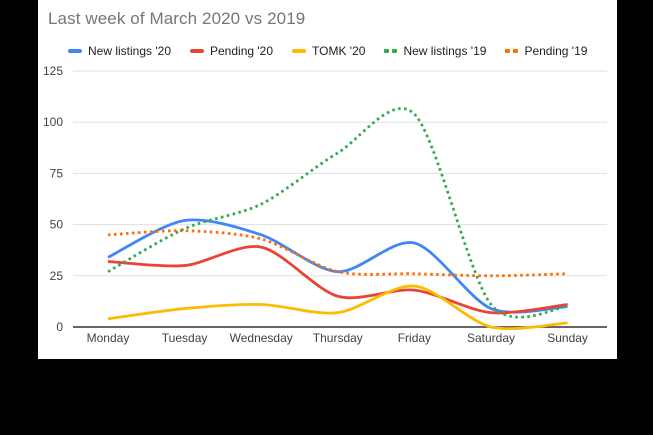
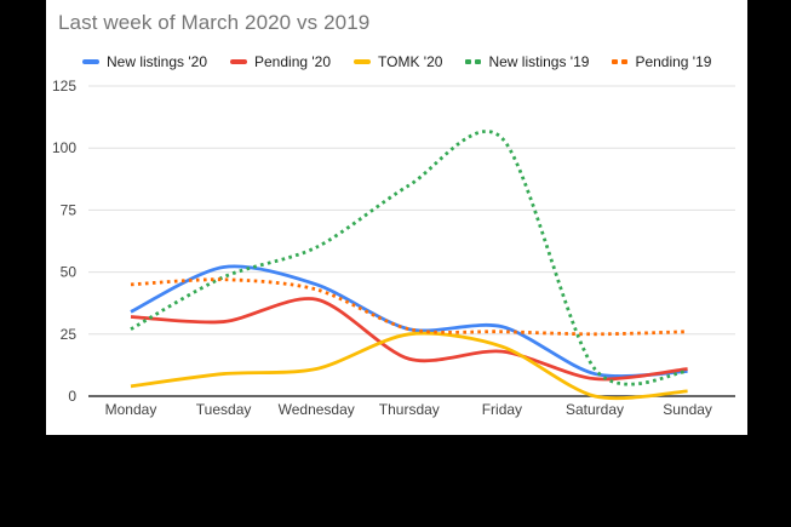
TOMK '20/Thursday: 7 -> 25
New listings '20/Friday: 41 -> 28
